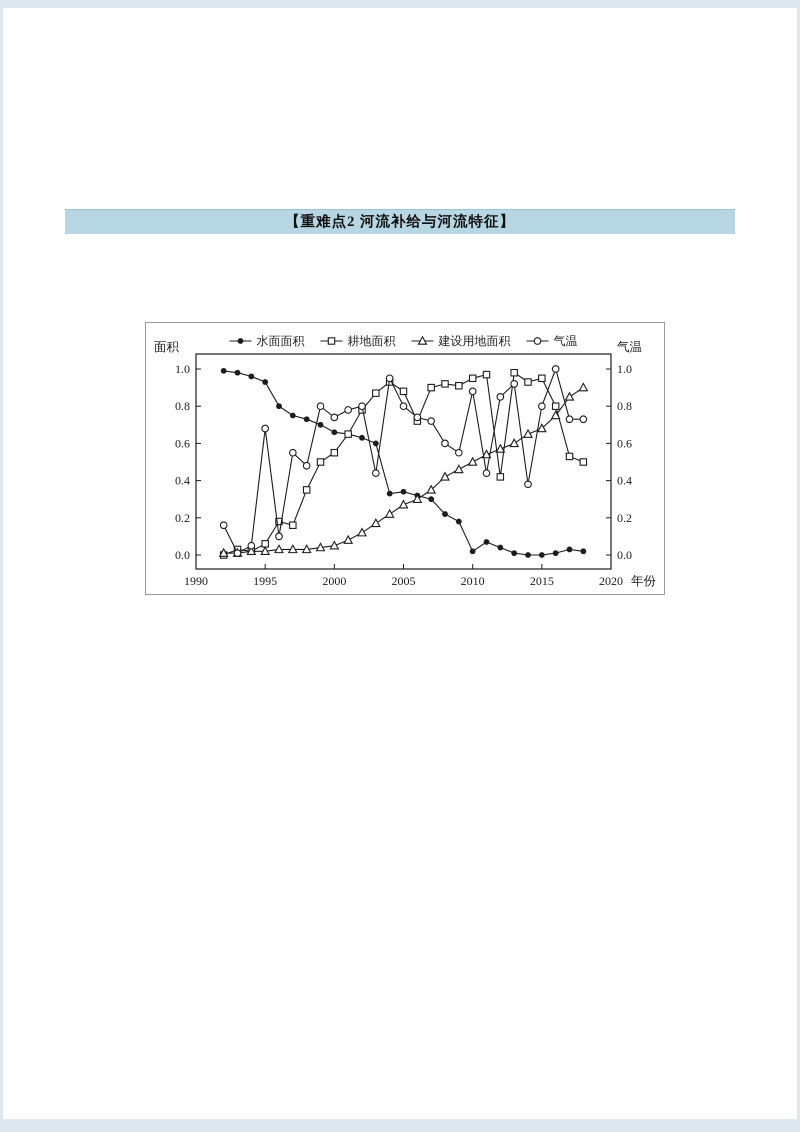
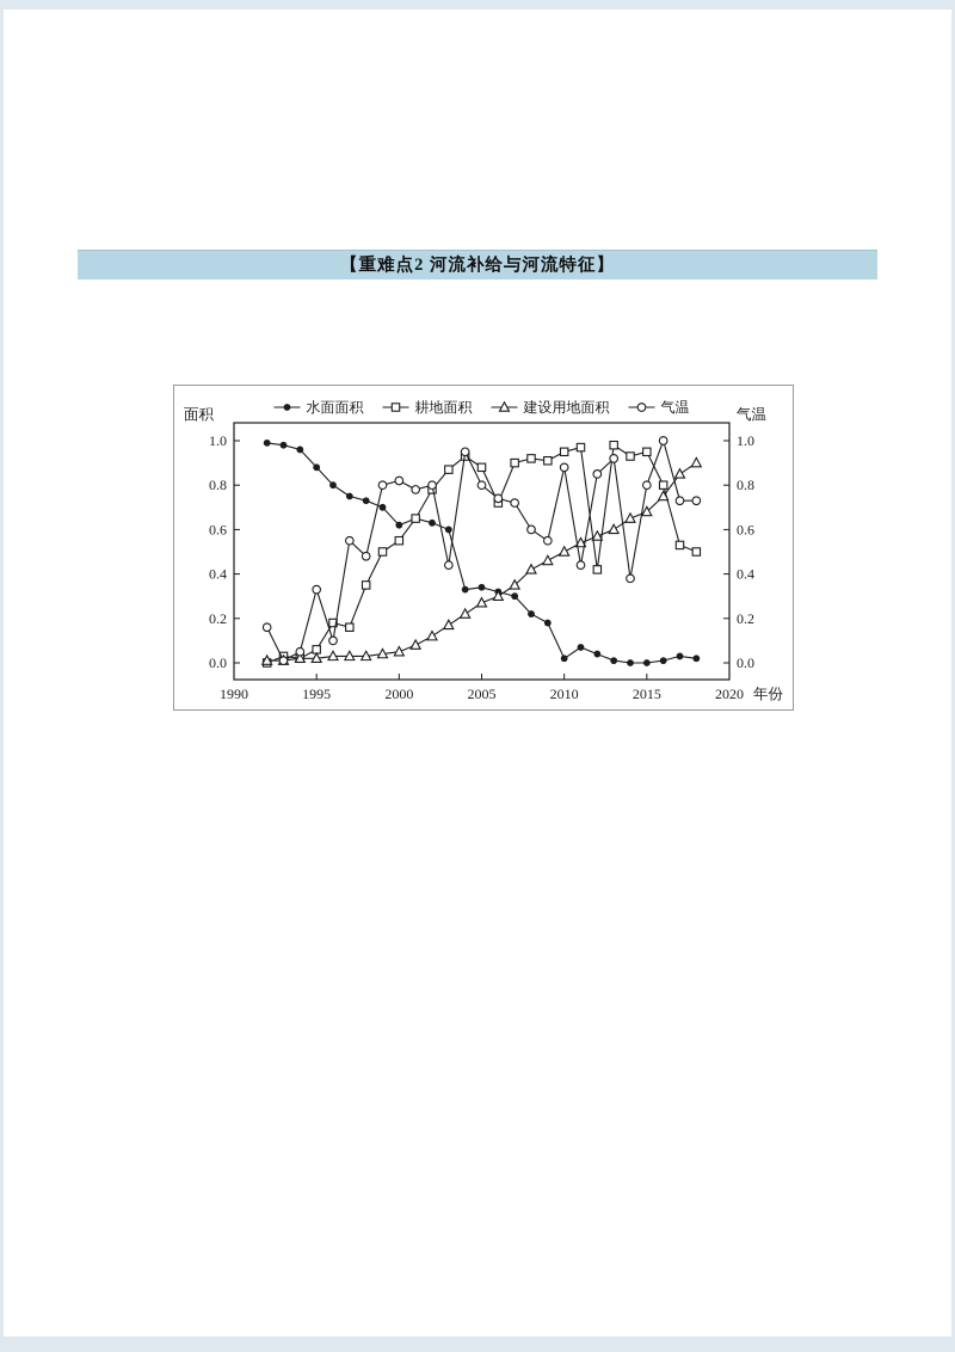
水面面积/1995: 0.93 -> 0.88
气温/1995: 0.68 -> 0.33
水面面积/2000: 0.66 -> 0.62
气温/2000: 0.74 -> 0.82
